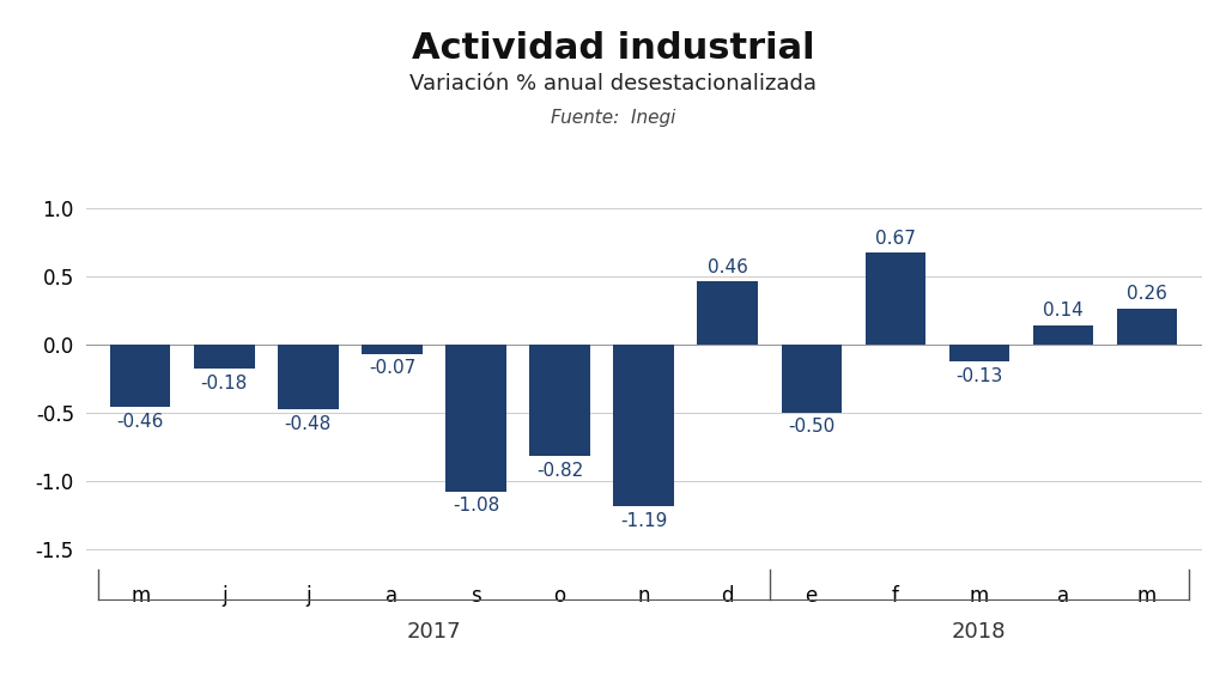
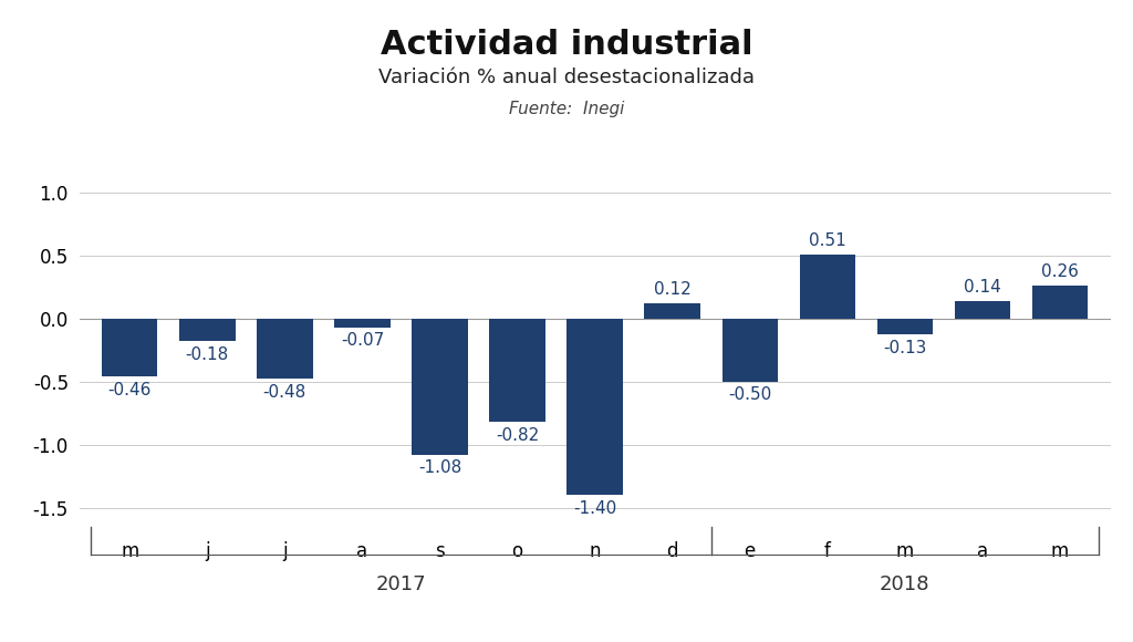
n: -1.19 -> -1.40
d: 0.46 -> 0.12
f: 0.67 -> 0.51
